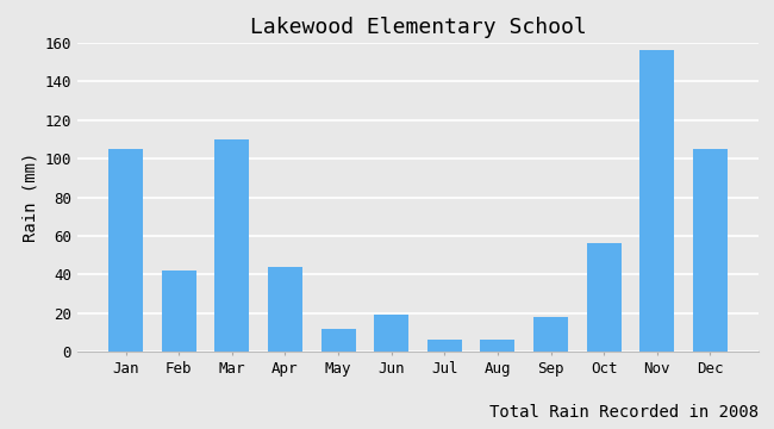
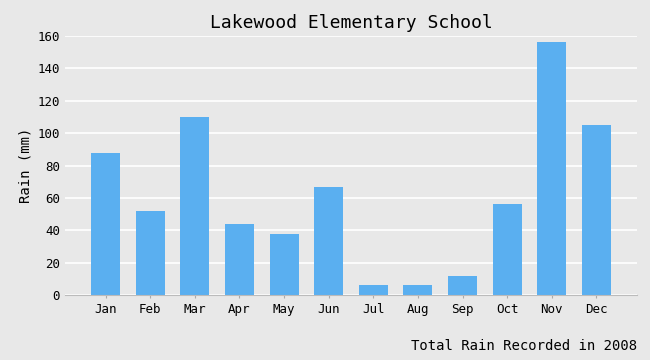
Jan: 105 -> 88
Feb: 42 -> 52
May: 12 -> 38
Jun: 19 -> 67
Sep: 18 -> 12
